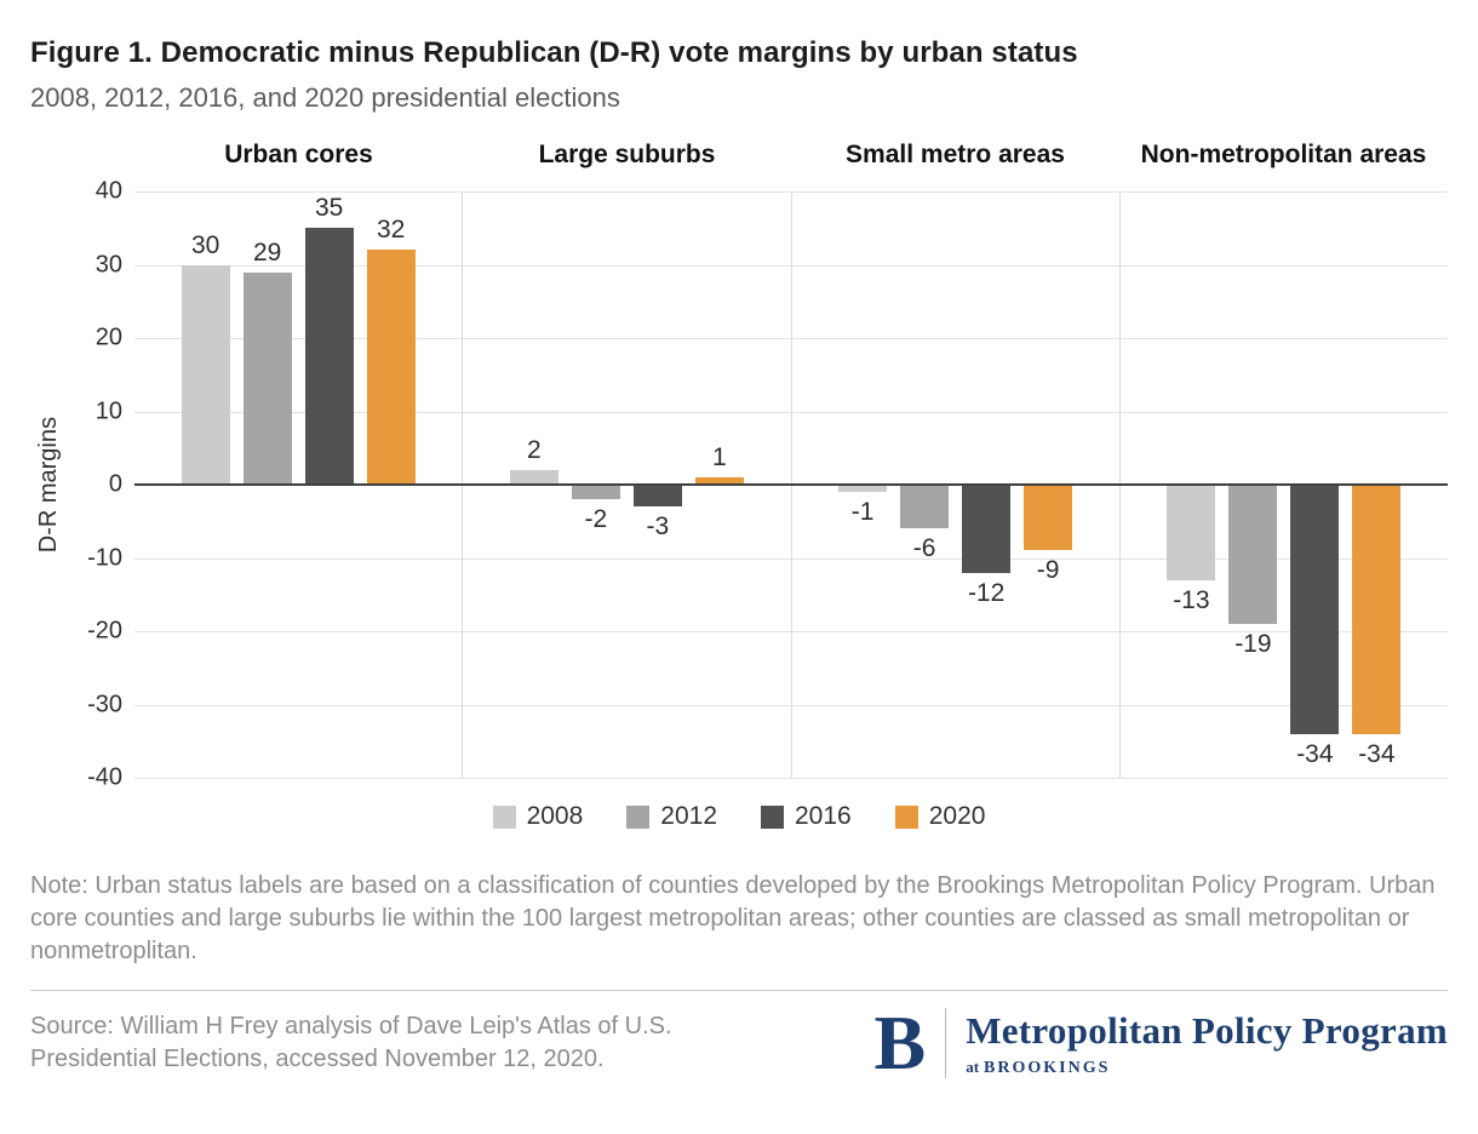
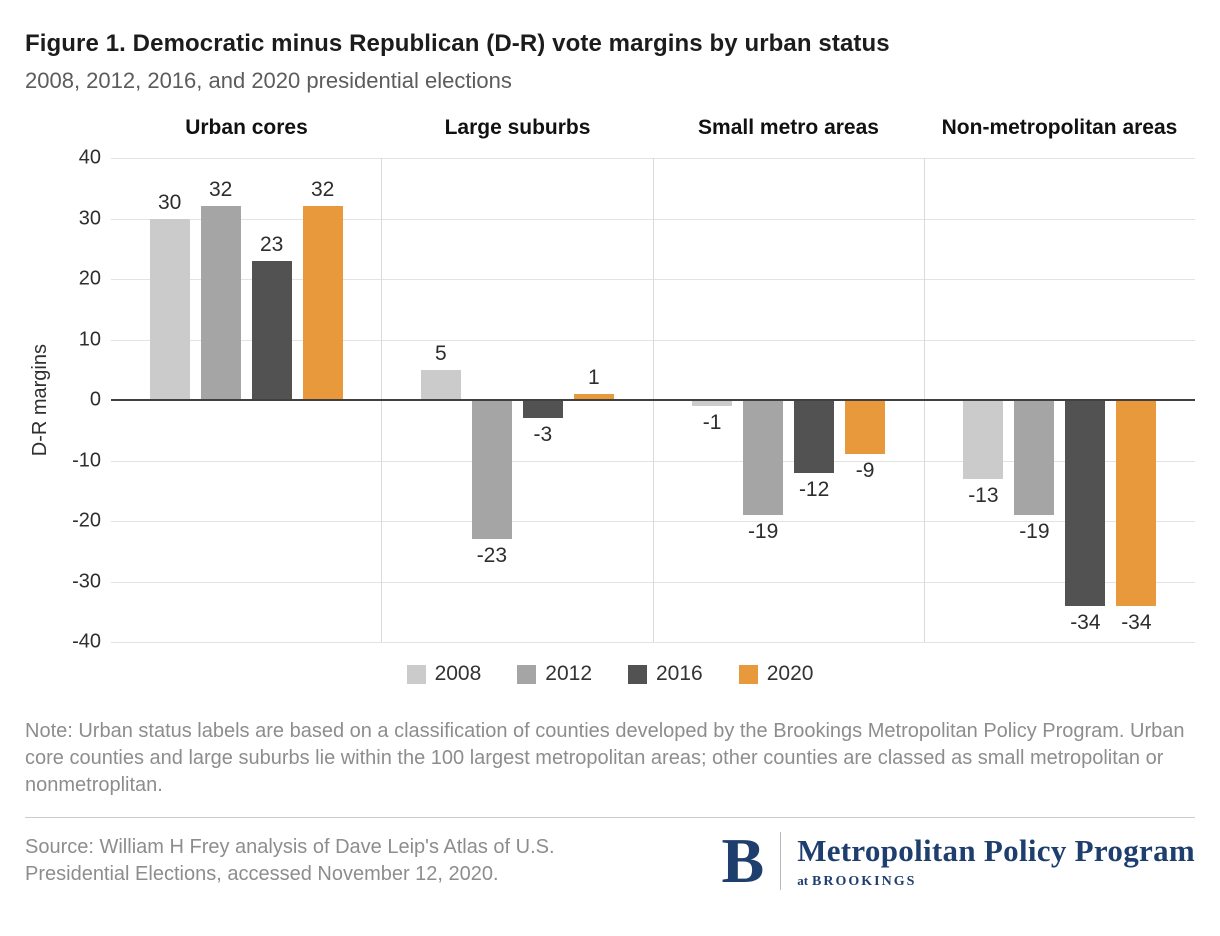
2012/Urban cores: 29 -> 32
2016/Urban cores: 35 -> 23
2008/Large suburbs: 2 -> 5
2012/Large suburbs: -2 -> -23
2012/Small metro areas: -6 -> -19
